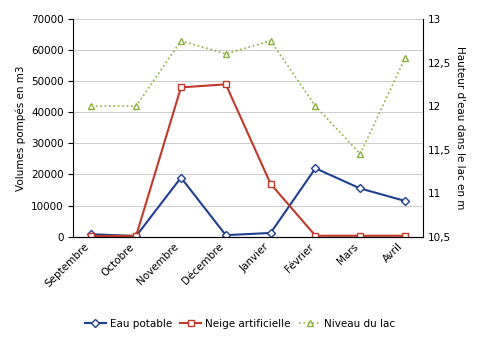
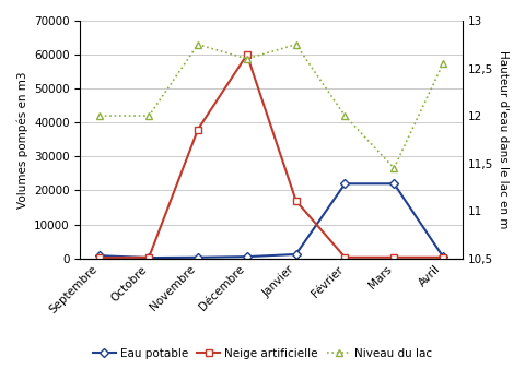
Eau potable/Novembre: 19000 -> 300
Neige artificielle/Novembre: 48000 -> 38000
Neige artificielle/Décembre: 49000 -> 60000
Eau potable/Mars: 15500 -> 22000
Eau potable/Avril: 11500 -> 500
